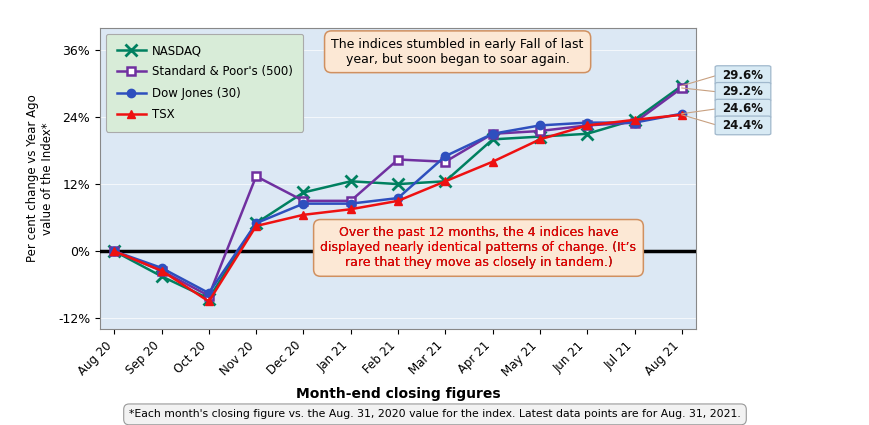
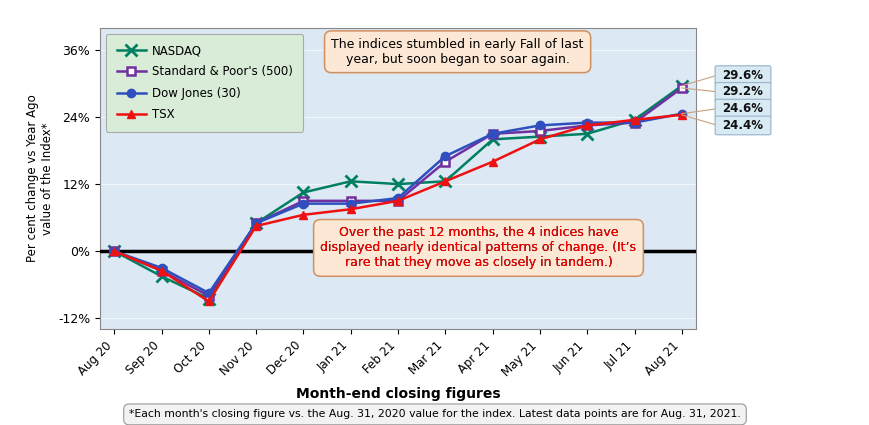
Standard & Poor's (500)/Nov 20: 13.4% -> 5.0%
Standard & Poor's (500)/Feb 21: 16.4% -> 9.0%
